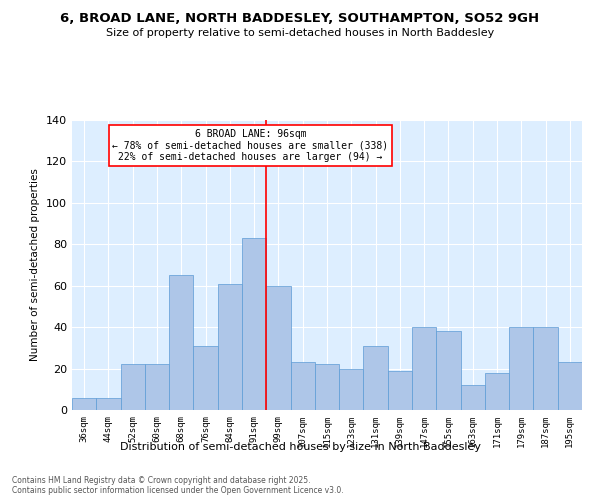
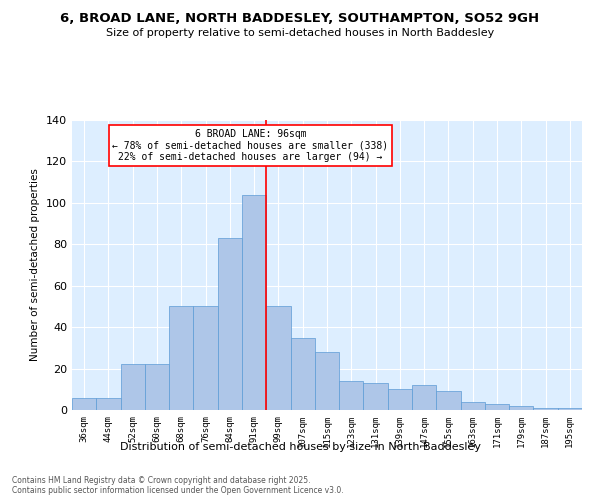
68sqm: 65 -> 50
76sqm: 31 -> 50
84sqm: 61 -> 83
91sqm: 83 -> 104
99sqm: 60 -> 50
107sqm: 23 -> 35
115sqm: 22 -> 28
123sqm: 20 -> 14
131sqm: 31 -> 13
139sqm: 19 -> 10
147sqm: 40 -> 12
155sqm: 38 -> 9
163sqm: 12 -> 4
171sqm: 18 -> 3
179sqm: 40 -> 2
187sqm: 40 -> 1
195sqm: 23 -> 1
